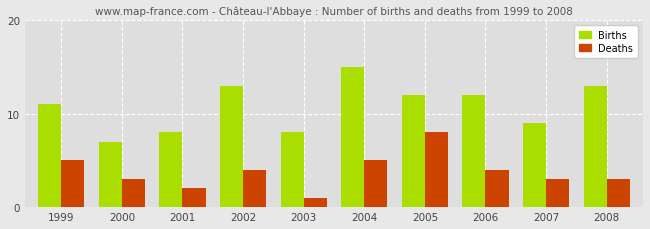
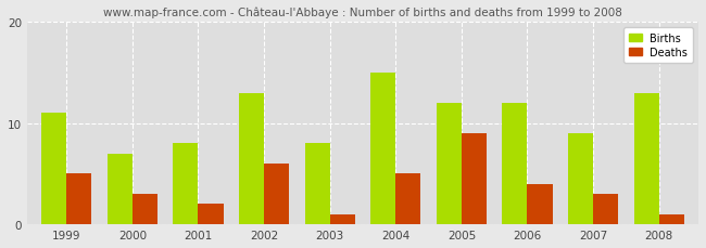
Deaths/2002: 4 -> 6
Deaths/2005: 8 -> 9
Deaths/2008: 3 -> 1
